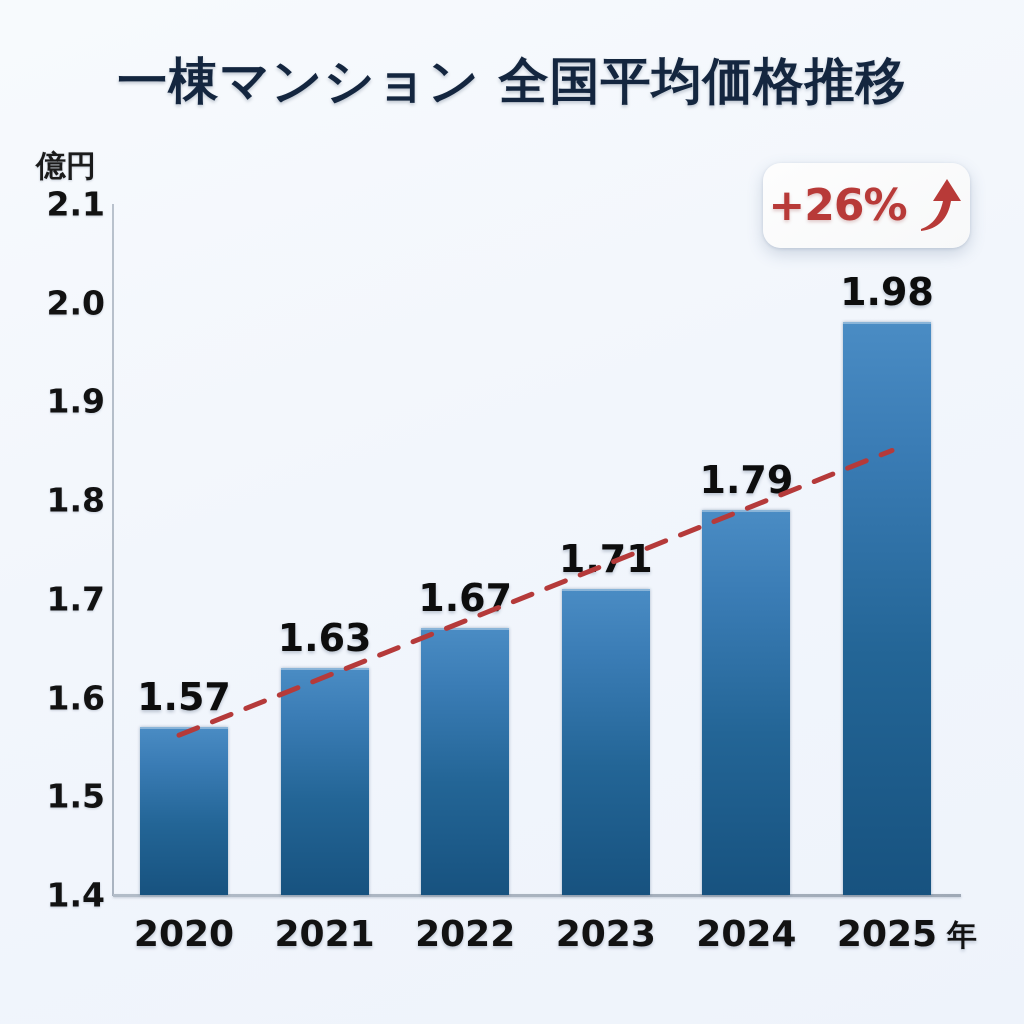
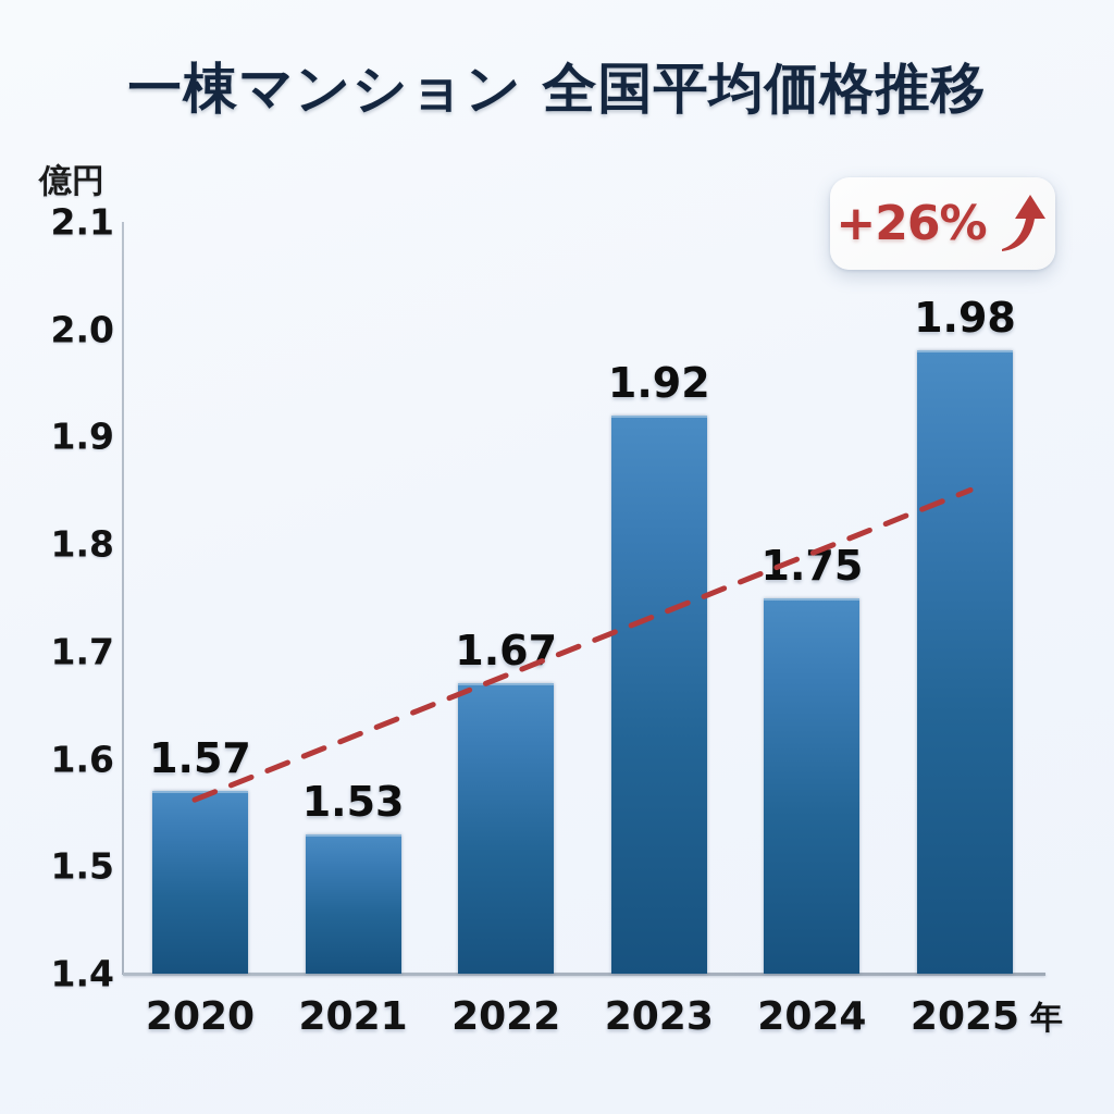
2021: 1.63 -> 1.53
2023: 1.71 -> 1.92
2024: 1.79 -> 1.75
